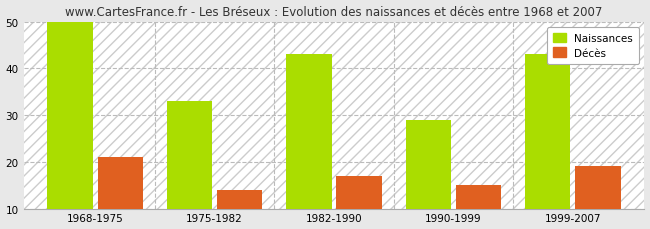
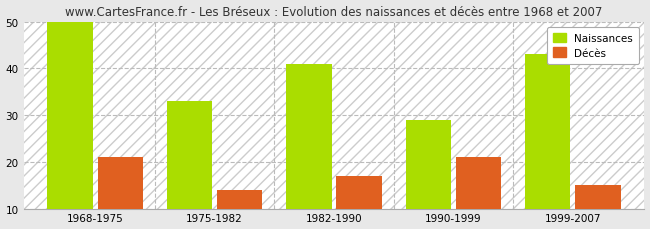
Naissances/1982-1990: 43 -> 41
Décès/1990-1999: 15 -> 21
Décès/1999-2007: 19 -> 15
